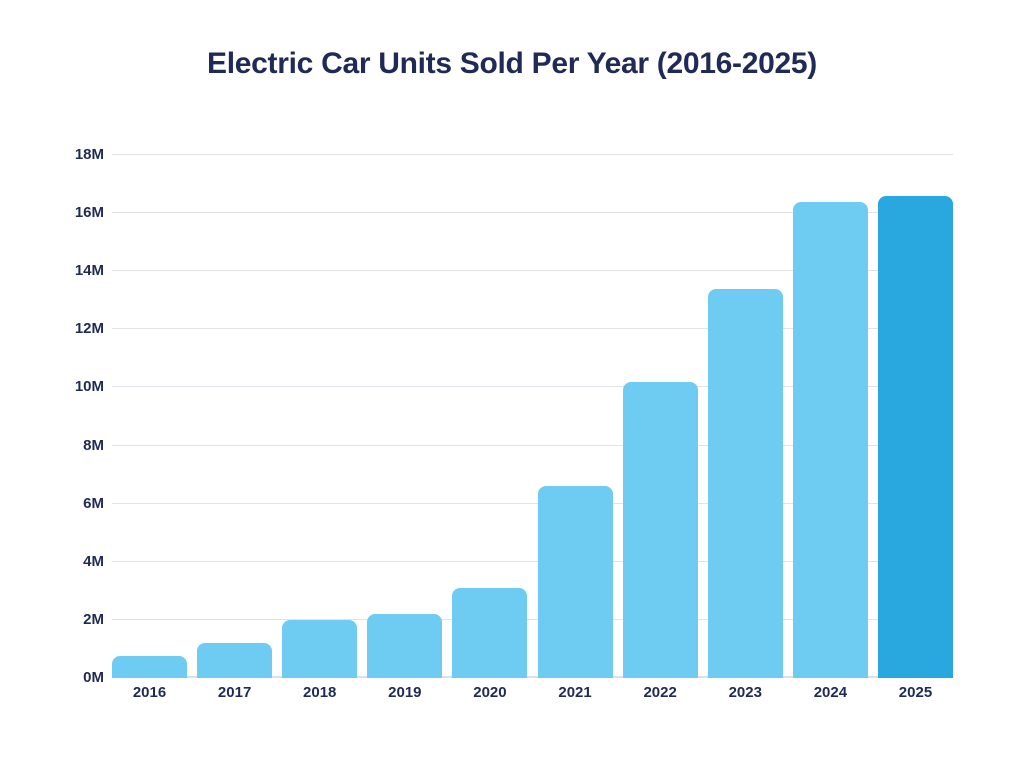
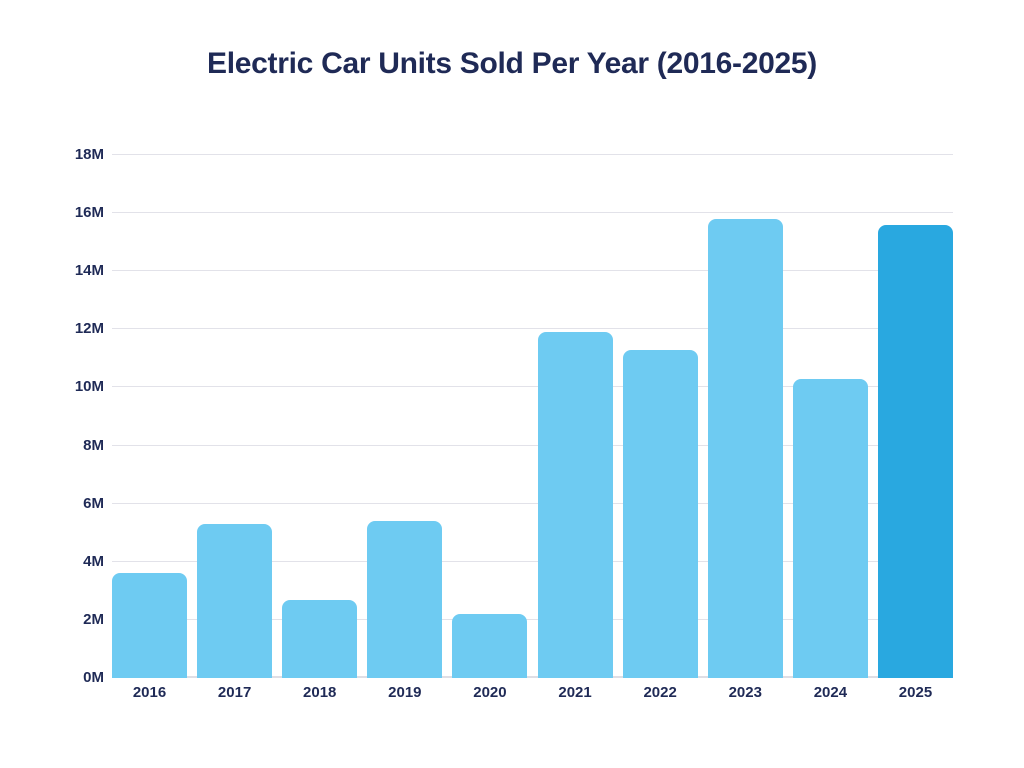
2016: 0.8M -> 3.6M
2017: 1.2M -> 5.3M
2018: 2.0M -> 2.7M
2019: 2.2M -> 5.4M
2020: 3.1M -> 2.2M
2021: 6.6M -> 11.9M
2022: 10.2M -> 11.3M
2023: 13.4M -> 15.8M
2024: 16.4M -> 10.3M
2025: 16.6M -> 15.6M
